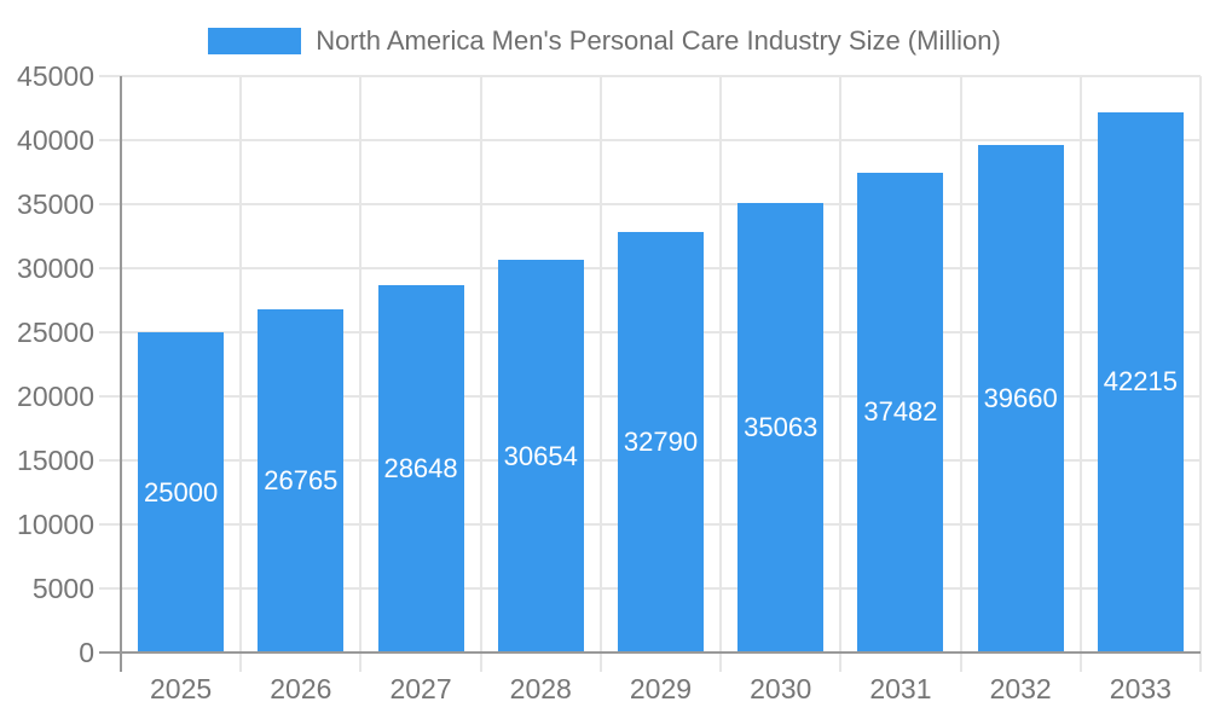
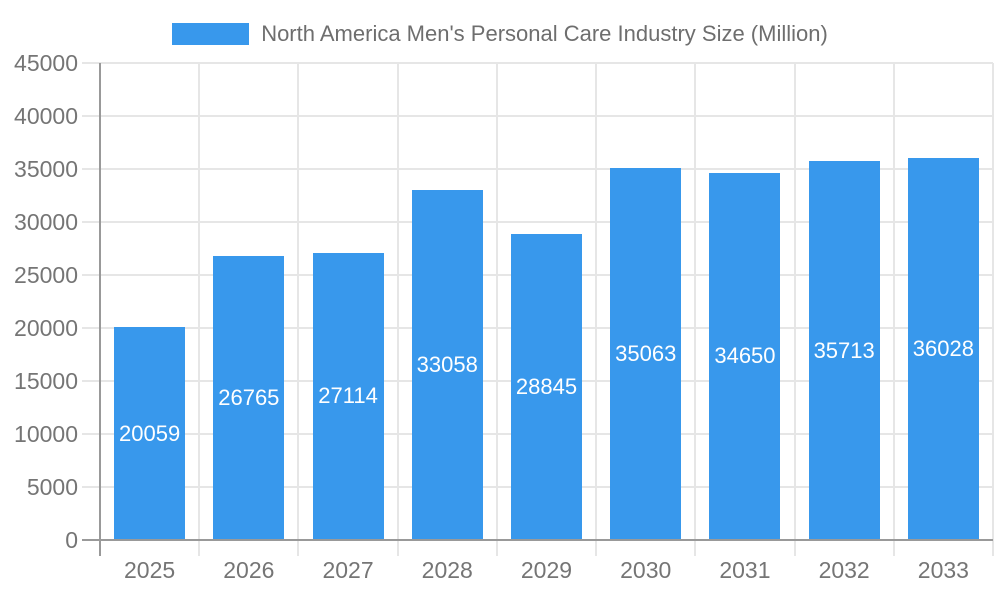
2025: 25000 -> 20059
2027: 28648 -> 27114
2028: 30654 -> 33058
2029: 32790 -> 28845
2031: 37482 -> 34650
2032: 39660 -> 35713
2033: 42215 -> 36028
